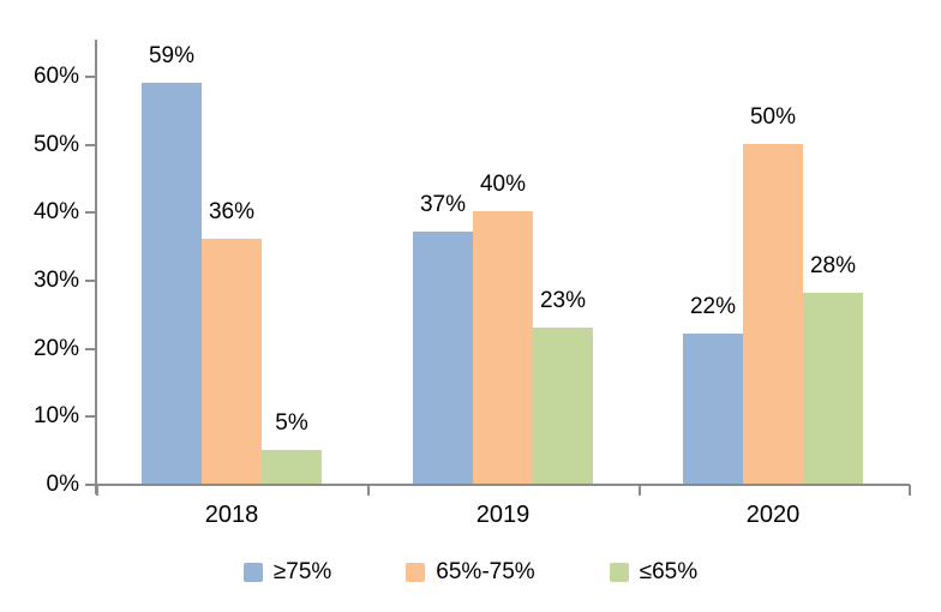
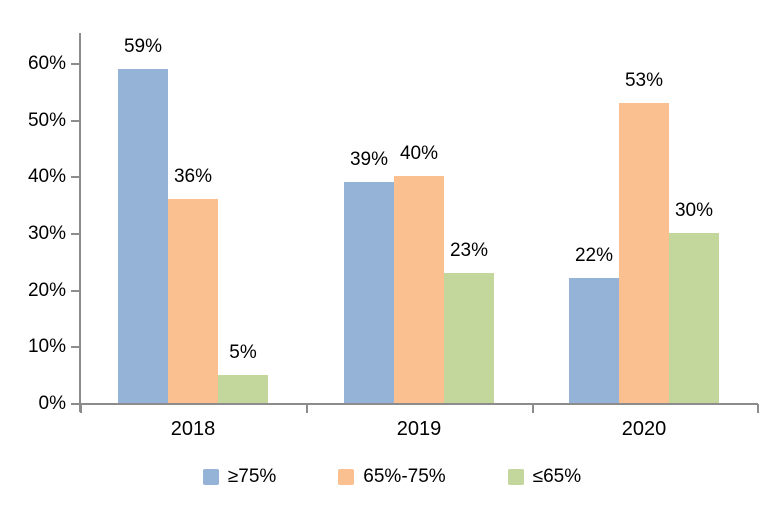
≥75%/2019: 37% -> 39%
65%-75%/2020: 50% -> 53%
≤65%/2020: 28% -> 30%
